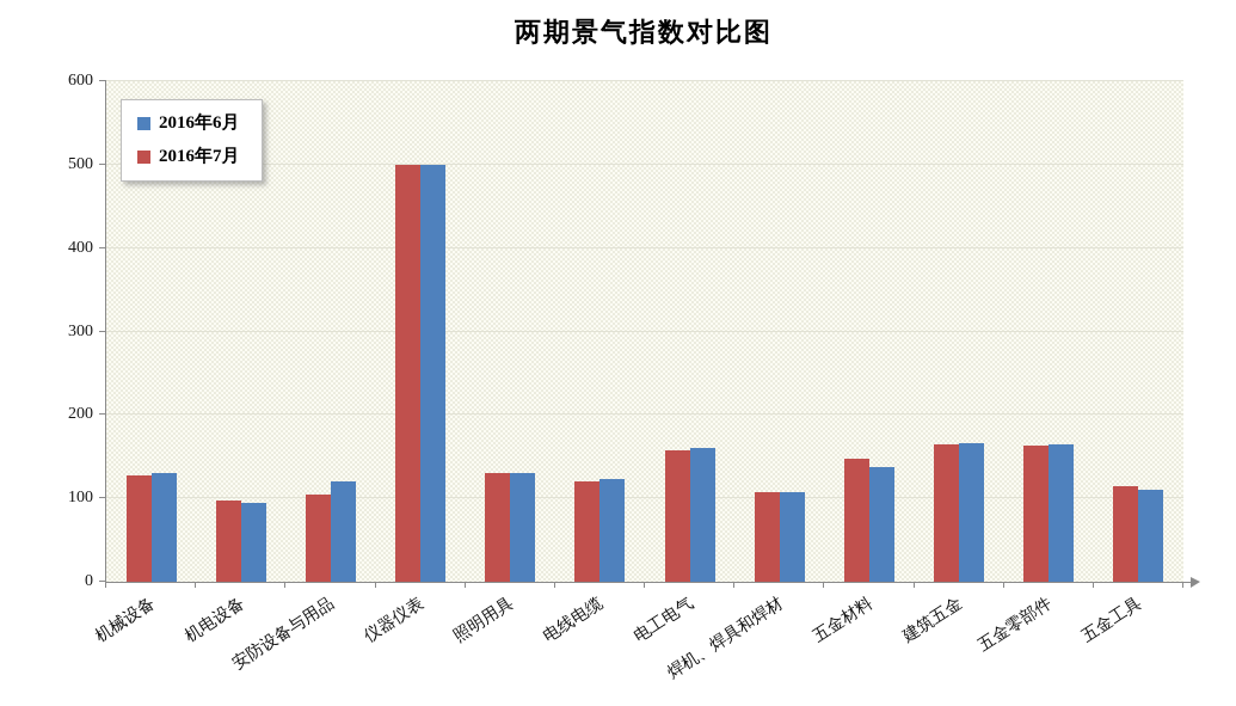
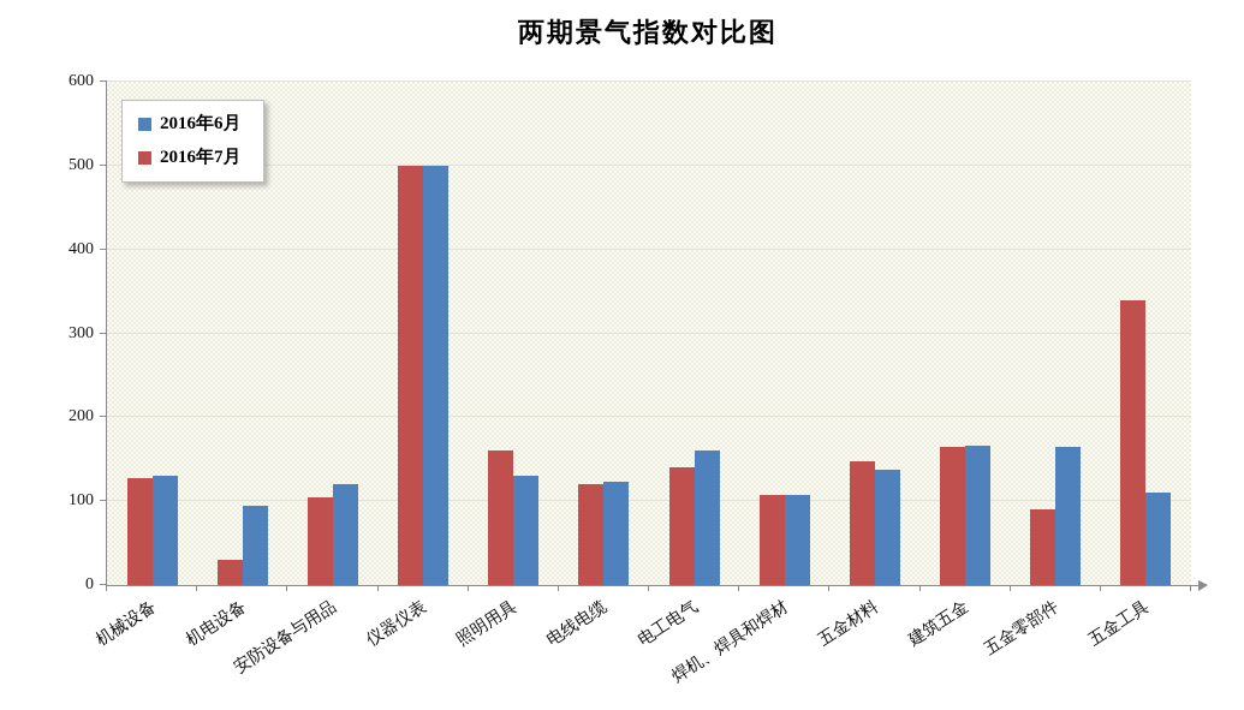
2016年7月/机电设备: 100 -> 30
2016年7月/照明用具: 130 -> 160
2016年7月/电工电气: 160 -> 140
2016年7月/五金零部件: 160 -> 90
2016年7月/五金工具: 110 -> 340
